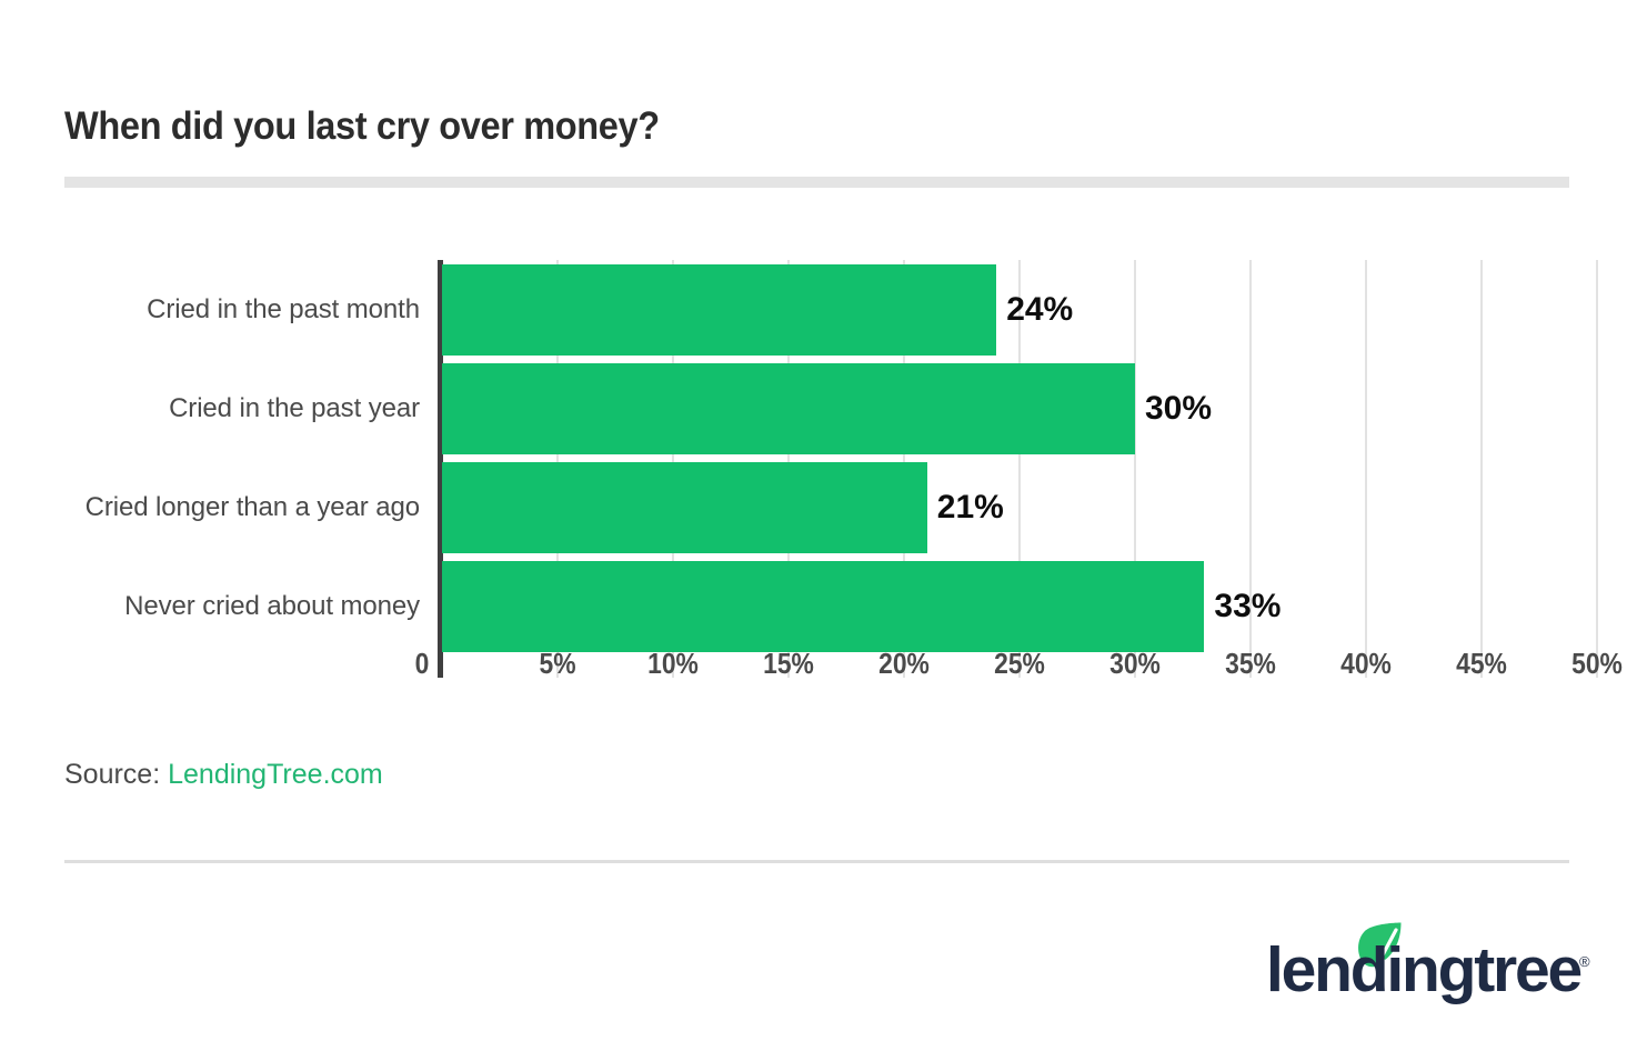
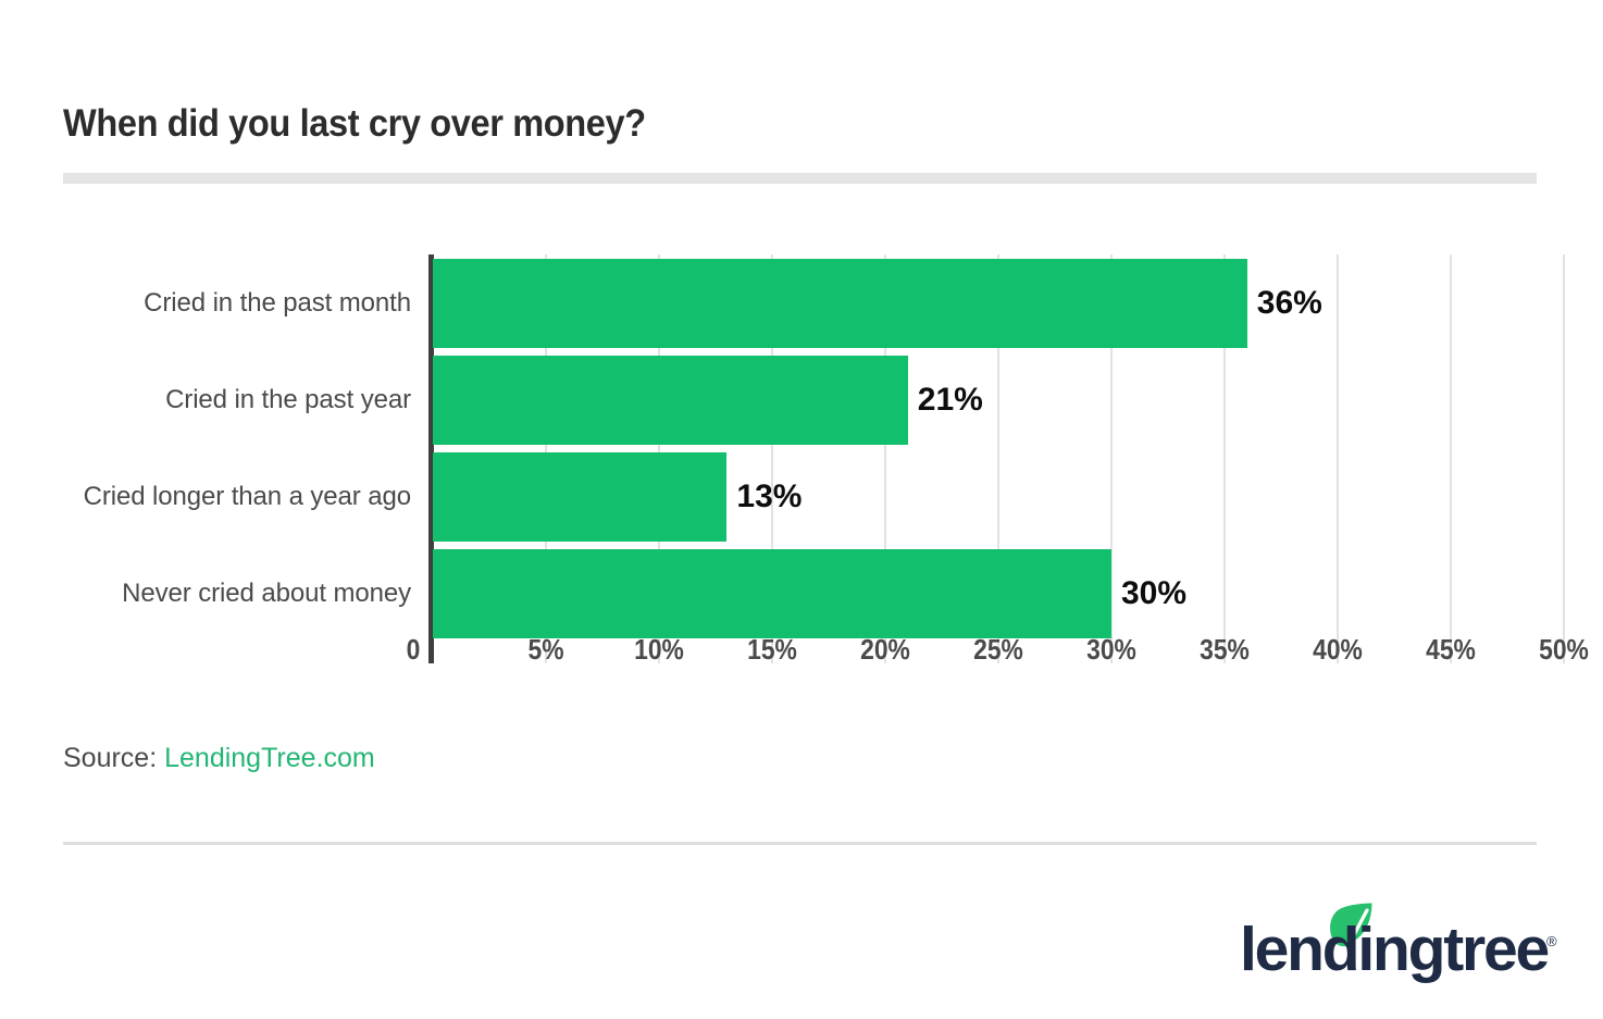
Cried in the past month: 24% -> 36%
Cried in the past year: 30% -> 21%
Cried longer than a year ago: 21% -> 13%
Never cried about money: 33% -> 30%
